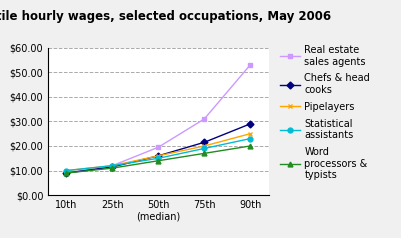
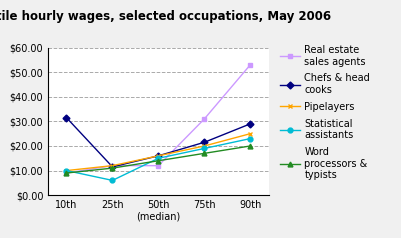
Chefs & head cooks/10th: $9.0 -> $31.5
Statistical assistants/25th: $12 -> $6
Real estate sales agents/50th (median): $19.5 -> $12.0
